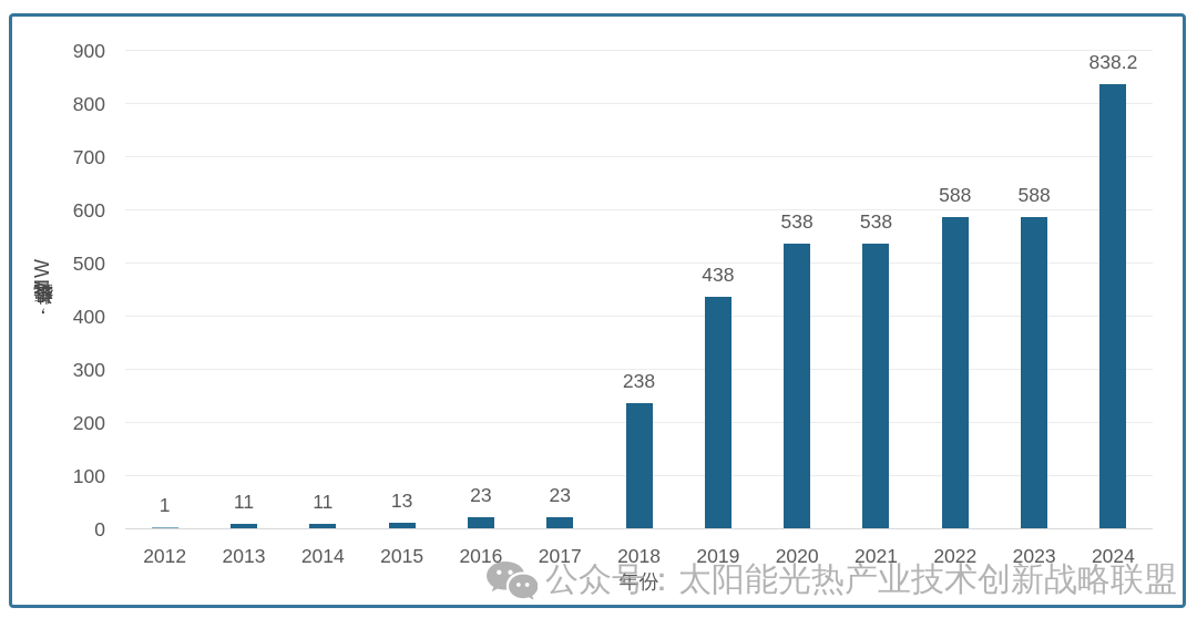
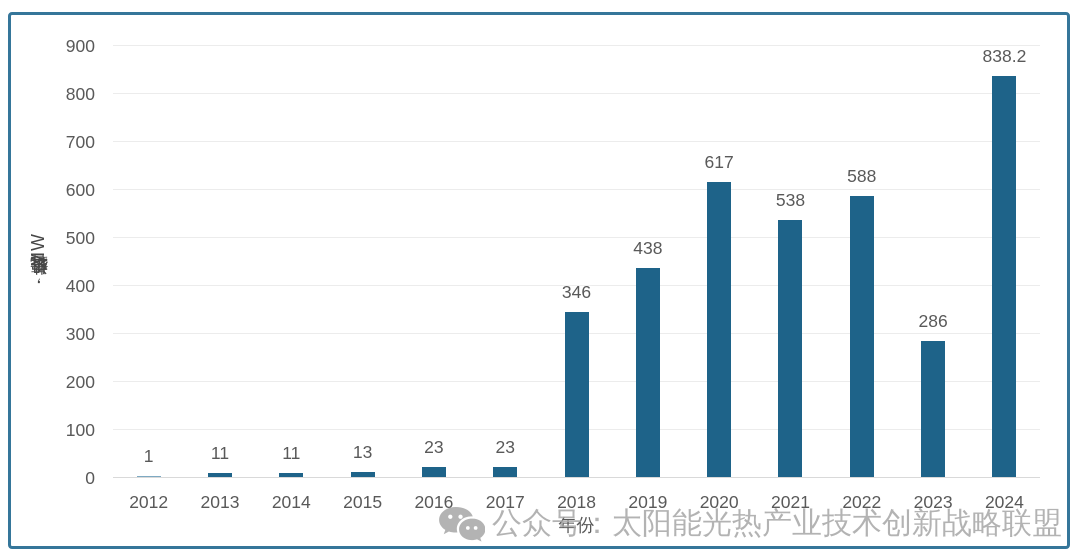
2018: 238 -> 346
2020: 538 -> 617
2023: 588 -> 286
